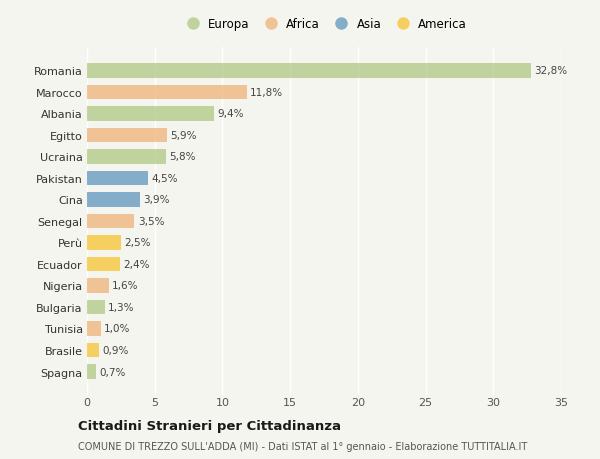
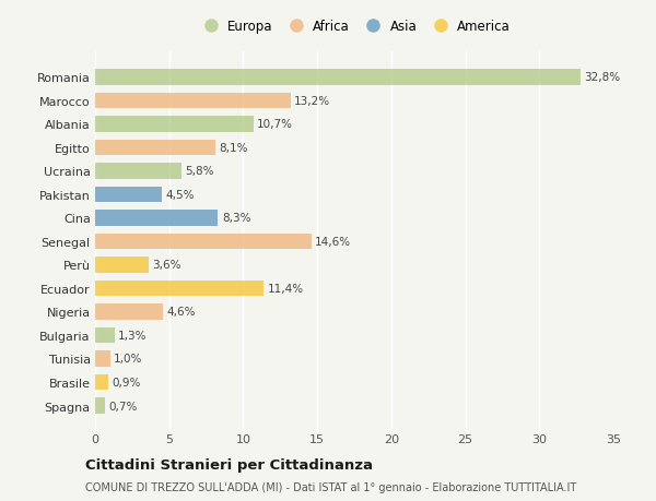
Marocco: 11,8% -> 13,2%
Albania: 9,4% -> 10,7%
Egitto: 5,9% -> 8,1%
Cina: 3,9% -> 8,3%
Senegal: 3,5% -> 14,6%
Perù: 2,5% -> 3,6%
Ecuador: 2,4% -> 11,4%
Nigeria: 1,6% -> 4,6%
